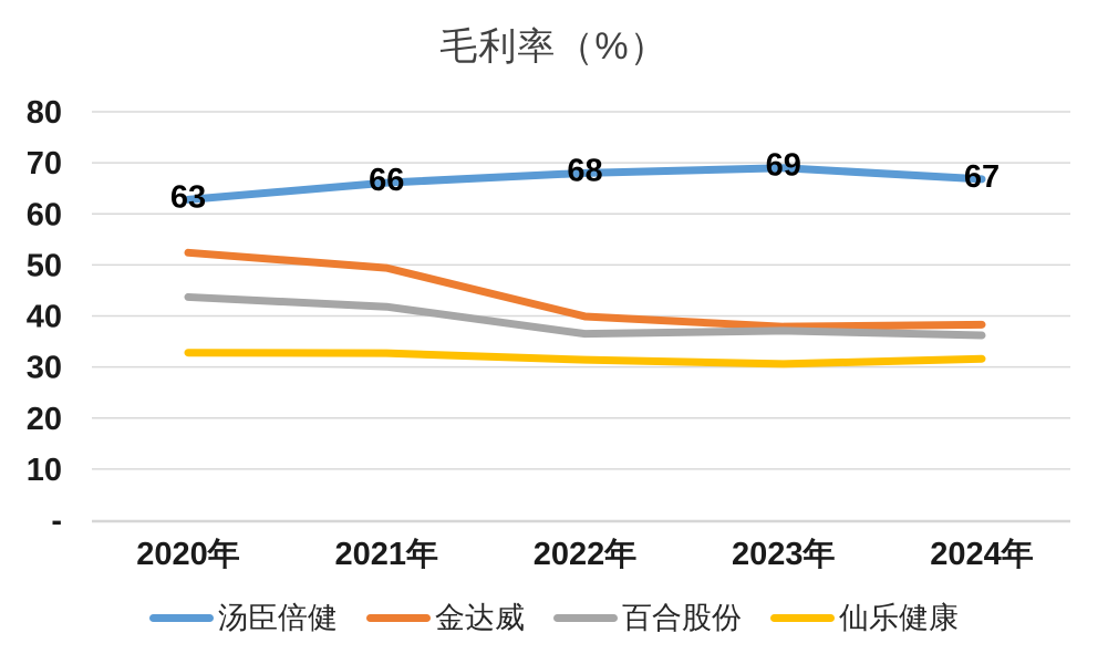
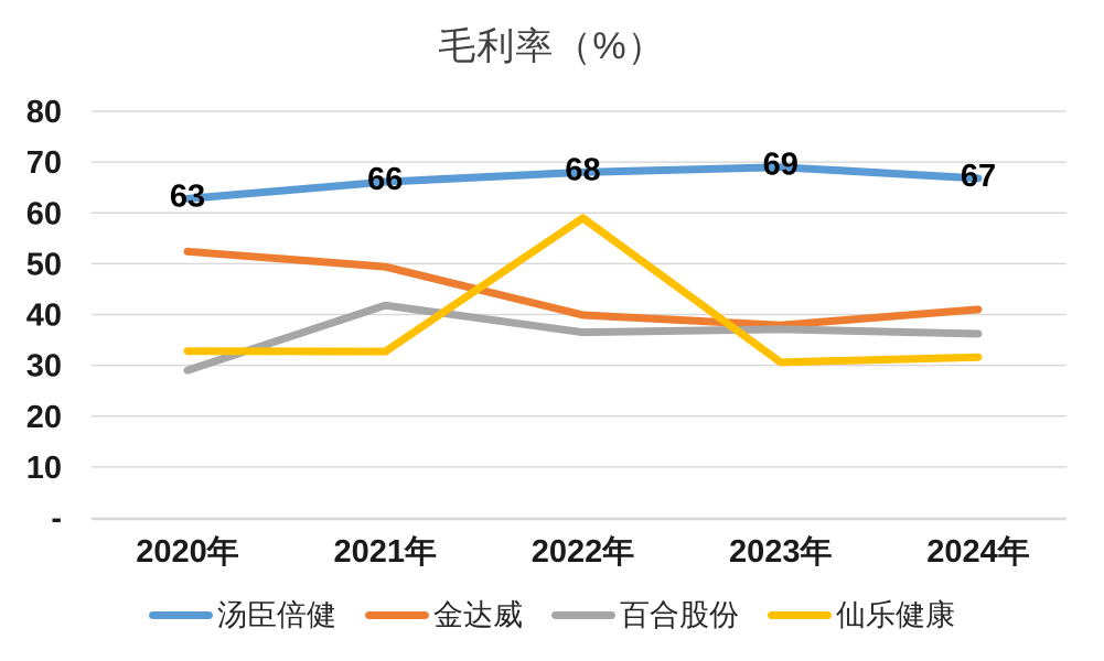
百合股份/2020年: 44 -> 29
仙乐健康/2022年: 31 -> 59
金达威/2024年: 38 -> 41
